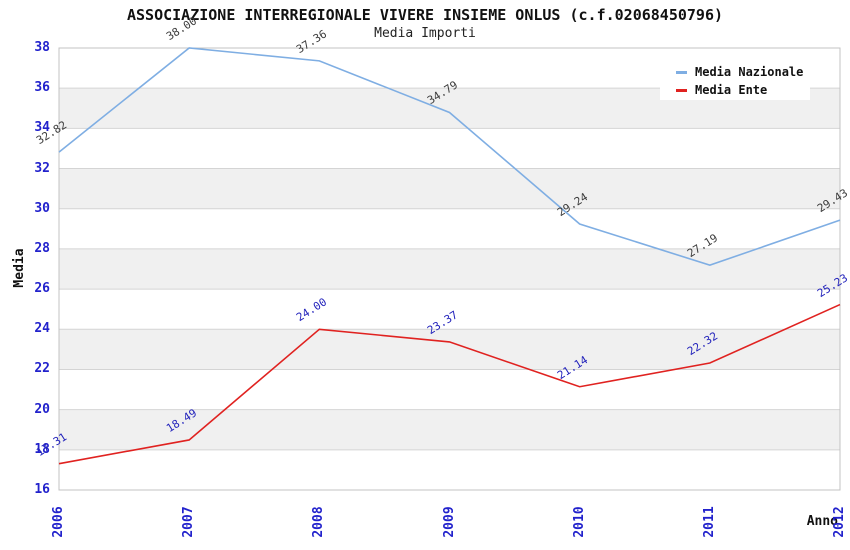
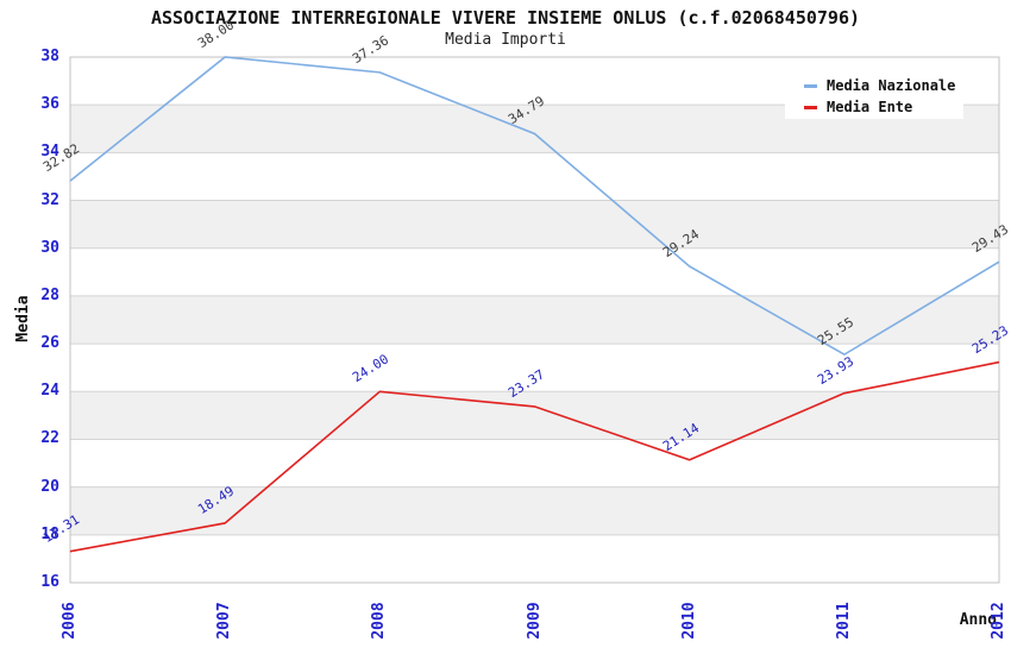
Media Nazionale/2011: 27.19 -> 25.55
Media Ente/2011: 22.32 -> 23.93
